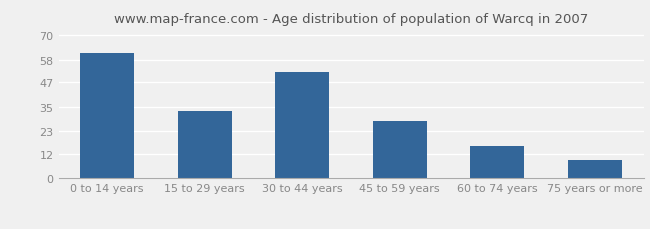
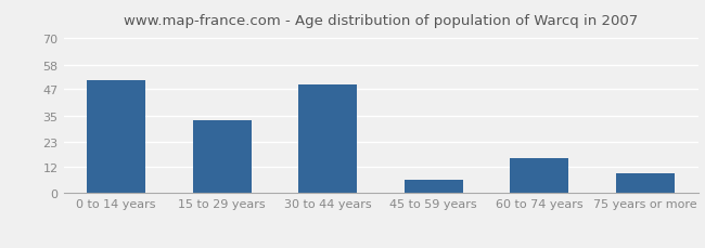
0 to 14 years: 61 -> 51
30 to 44 years: 52 -> 49
45 to 59 years: 28 -> 6
